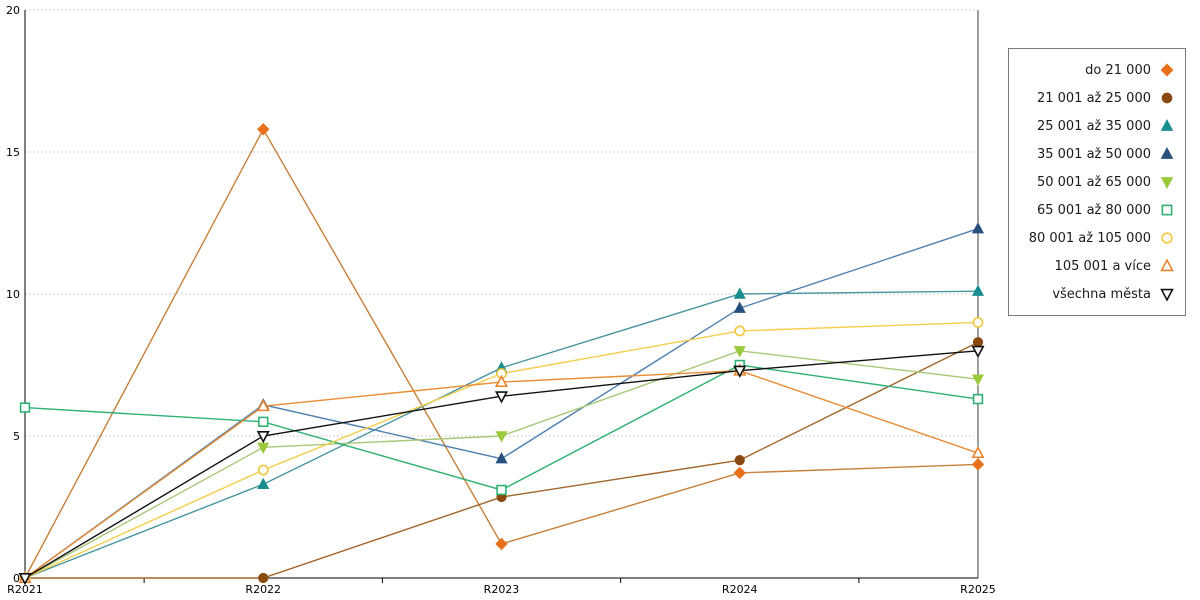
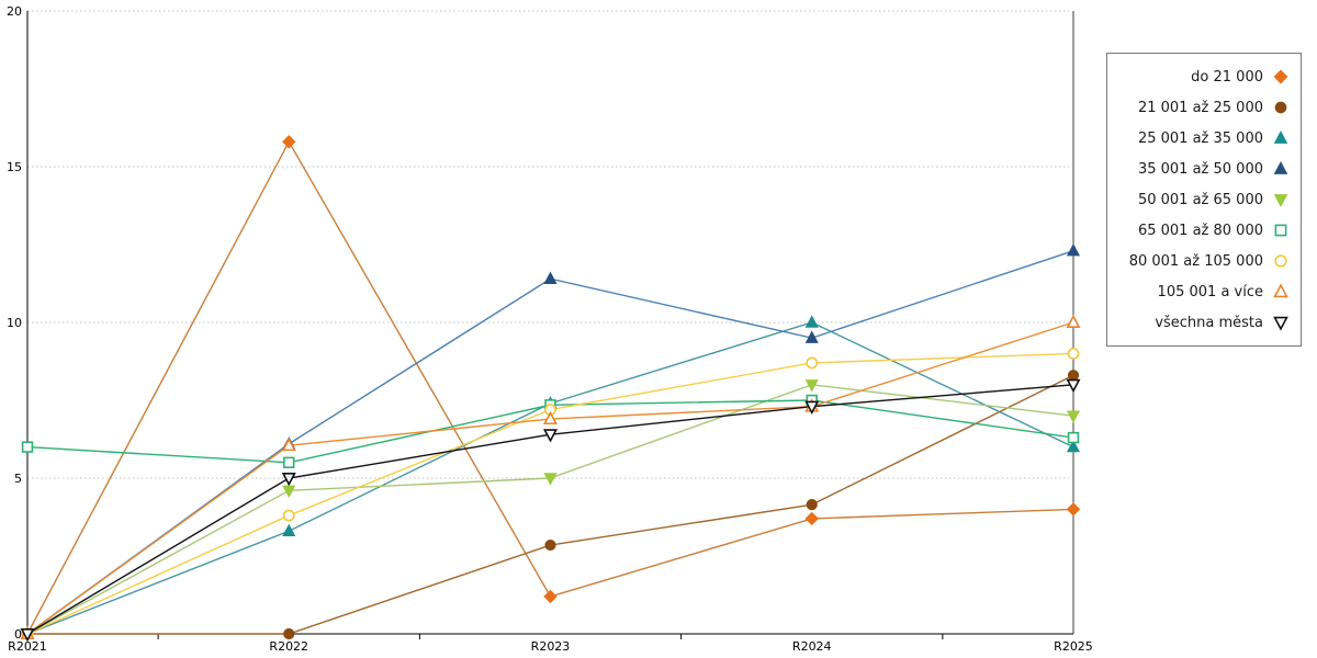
35 001 až 50 000/R2023: 4.2 -> 11.4
65 001 až 80 000/R2023: 3.1 -> 7.3
25 001 až 35 000/R2025: 10.1 -> 6.0
105 001 a více/R2025: 4.4 -> 10.0
